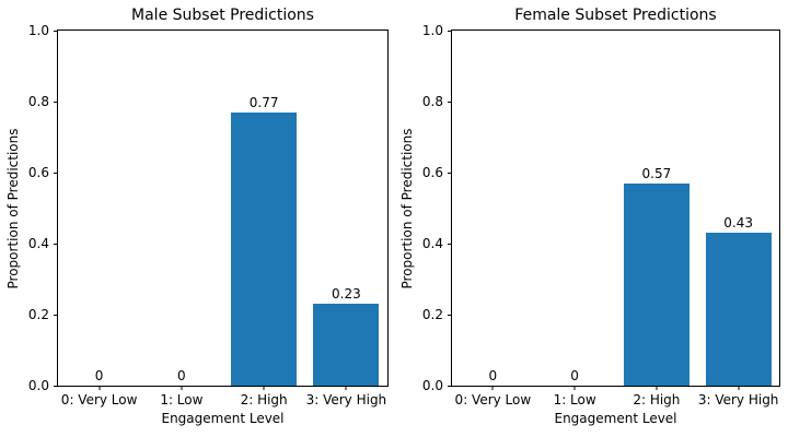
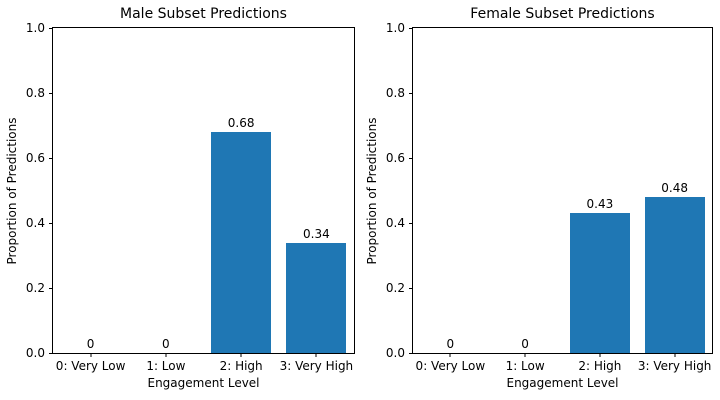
Male Subset Predictions/2: High: 0.77 -> 0.68
Male Subset Predictions/3: Very High: 0.23 -> 0.34
Female Subset Predictions/2: High: 0.57 -> 0.43
Female Subset Predictions/3: Very High: 0.43 -> 0.48
